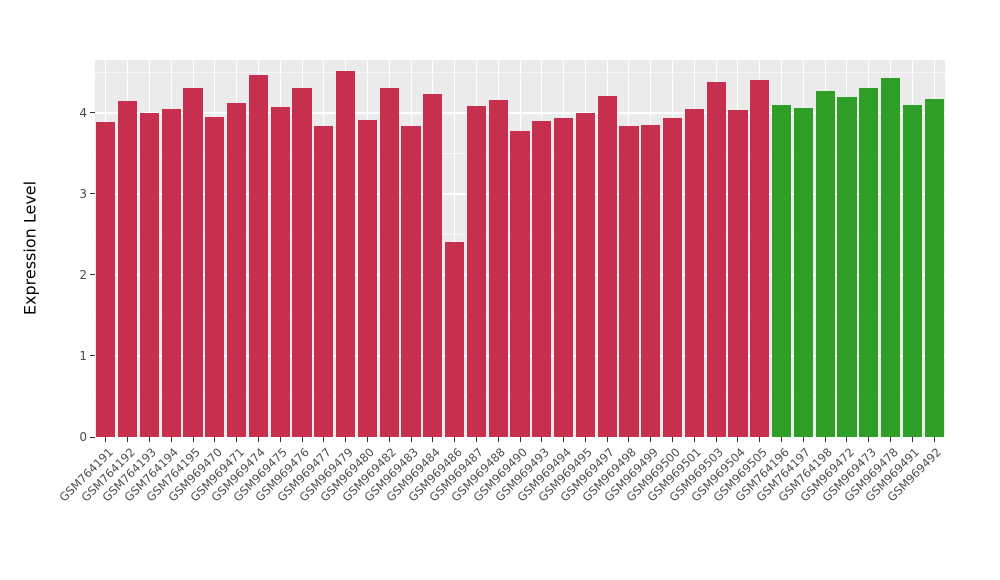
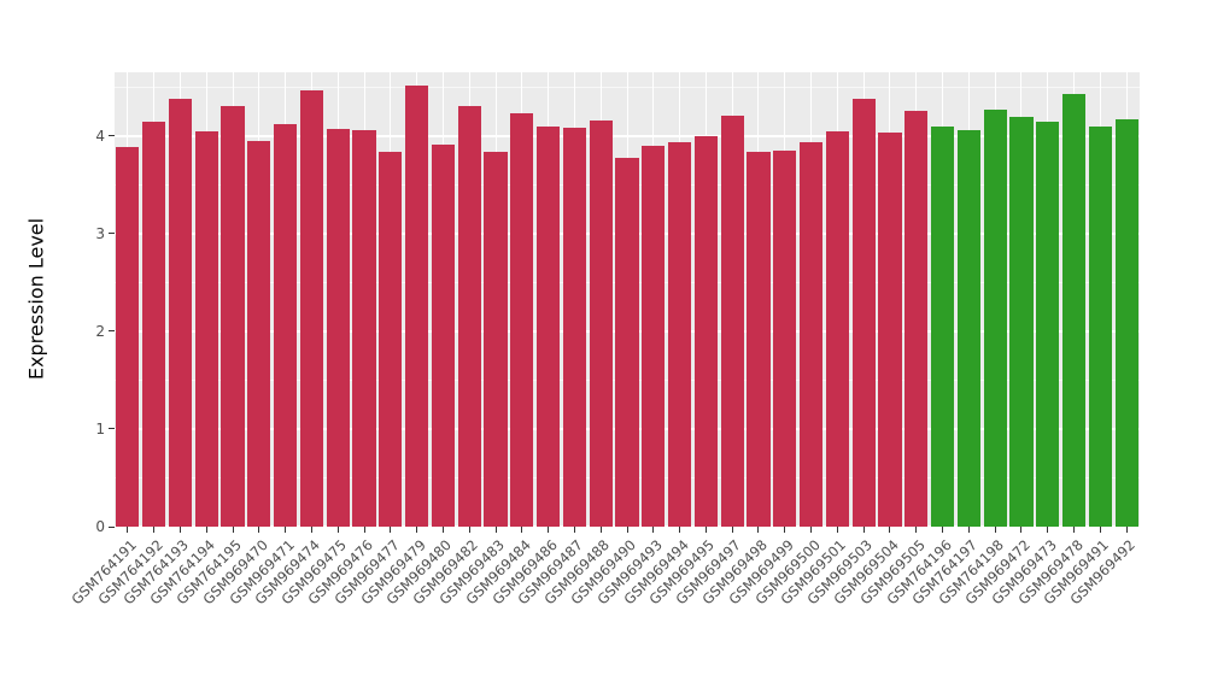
GSM764193: 4.0 -> 4.4
GSM969476: 4.3 -> 4.1
GSM969486: 2.4 -> 4.1
GSM969505: 4.4 -> 4.2
GSM969473: 4.3 -> 4.1
